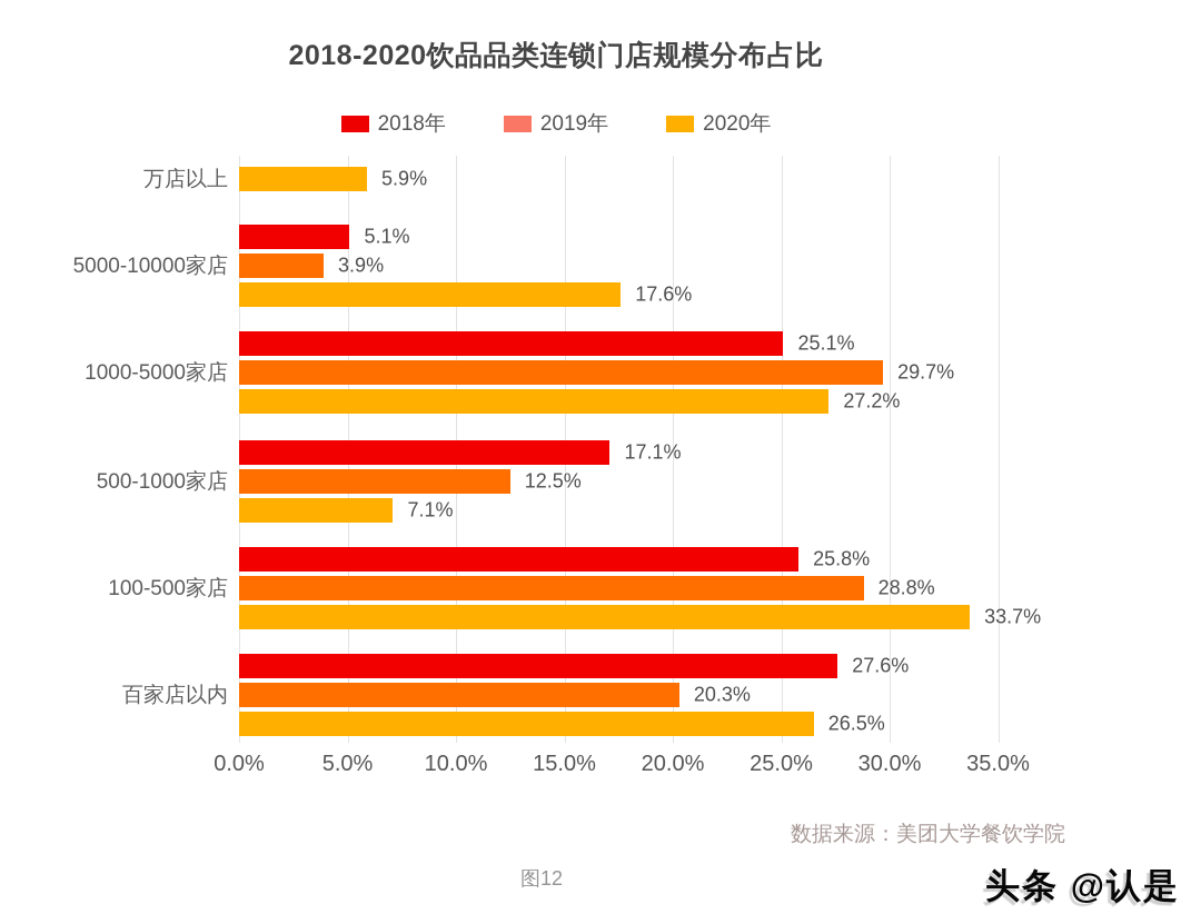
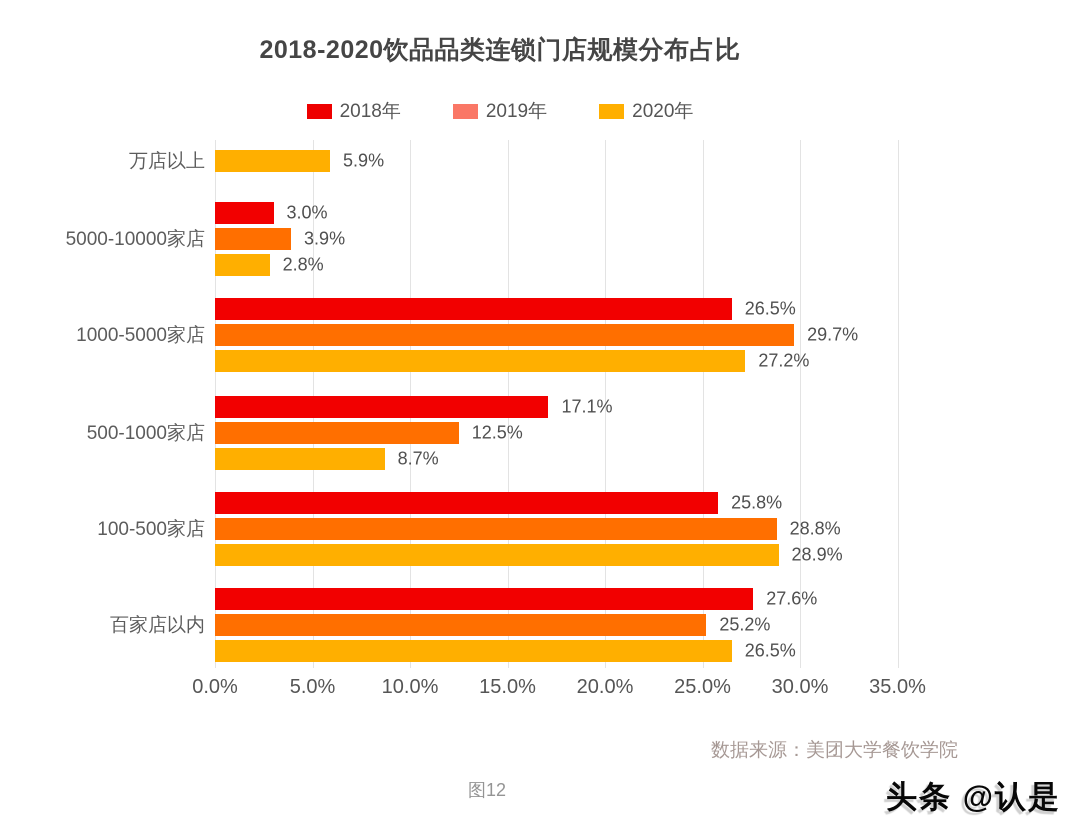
2018年/5000-10000家店: 5.1% -> 3.0%
2020年/5000-10000家店: 17.6% -> 2.8%
2018年/1000-5000家店: 25.1% -> 26.5%
2020年/500-1000家店: 7.1% -> 8.7%
2020年/100-500家店: 33.7% -> 28.9%
2019年/百家店以内: 20.3% -> 25.2%
